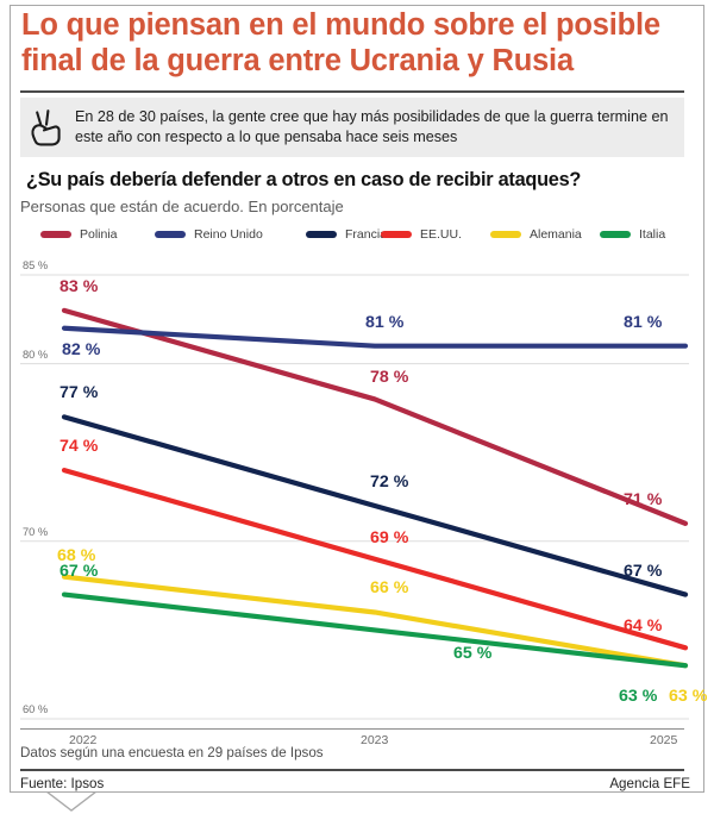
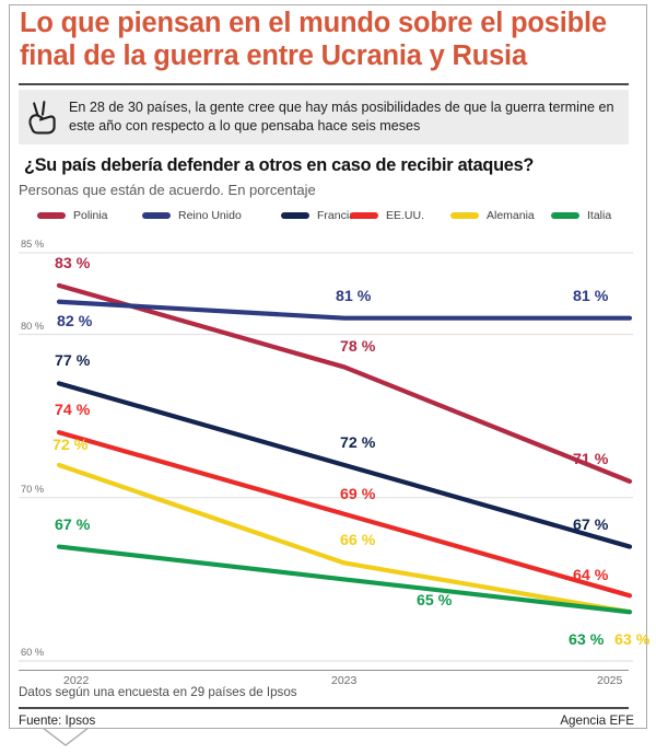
Alemania/2022: 68 -> 72
